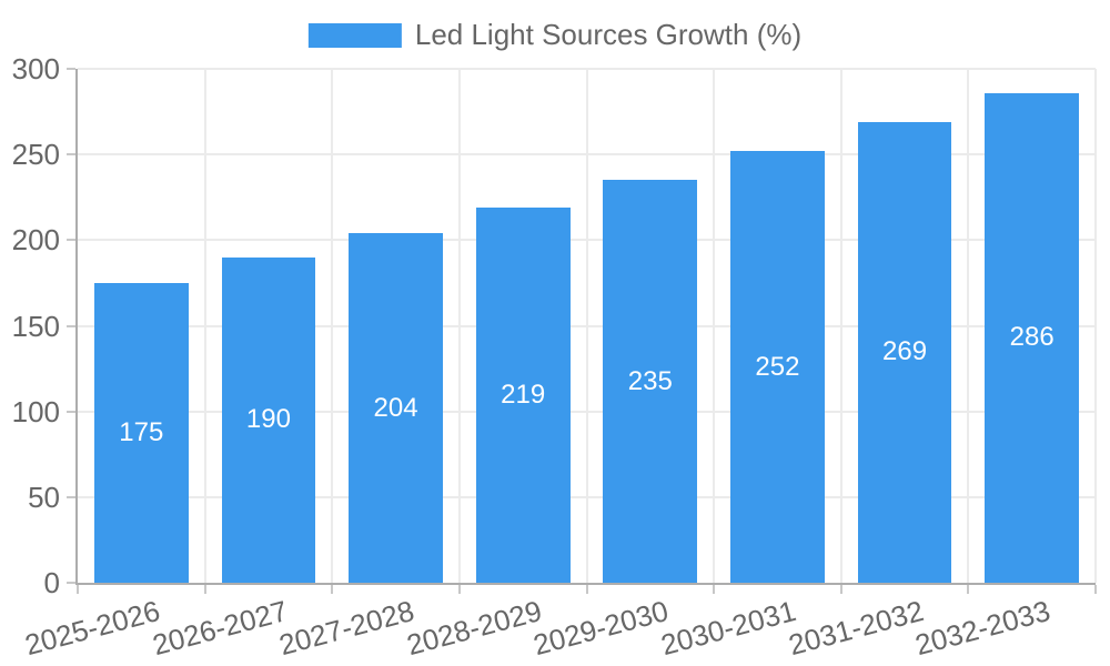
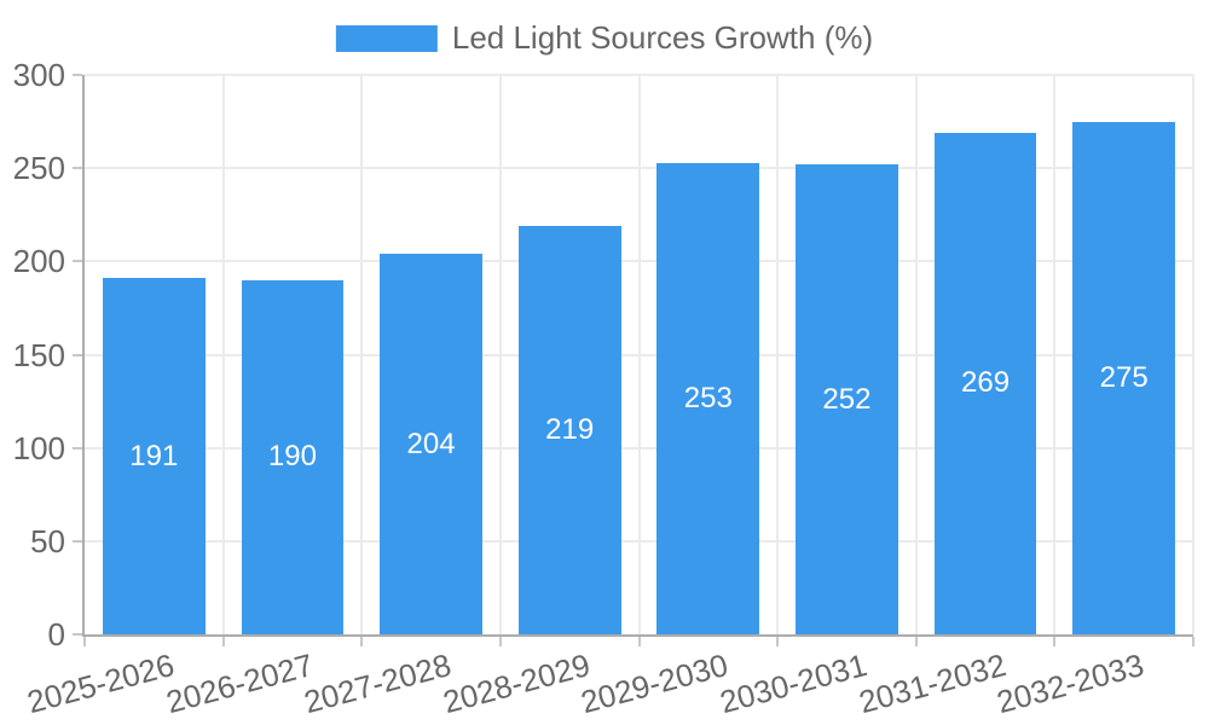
2025-2026: 175 -> 191
2029-2030: 235 -> 253
2032-2033: 286 -> 275
